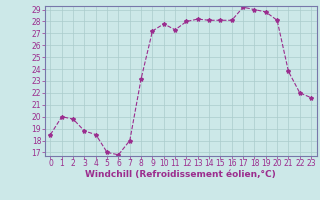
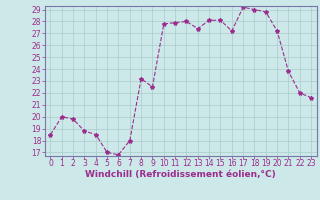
9: 27.2 -> 22.5
11: 27.3 -> 27.9
13: 28.2 -> 27.4
16: 28.1 -> 27.2
20: 28.1 -> 27.2
